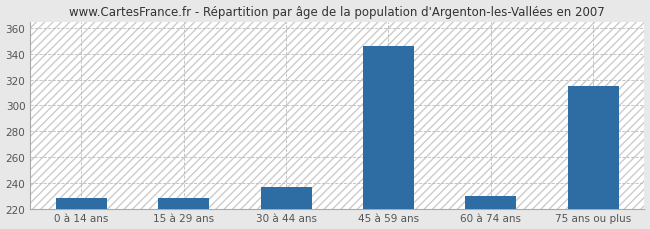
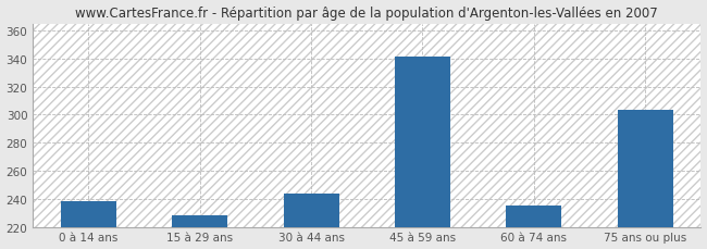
0 à 14 ans: 228 -> 238
30 à 44 ans: 237 -> 244
45 à 59 ans: 346 -> 341
60 à 74 ans: 230 -> 235
75 ans ou plus: 315 -> 303
